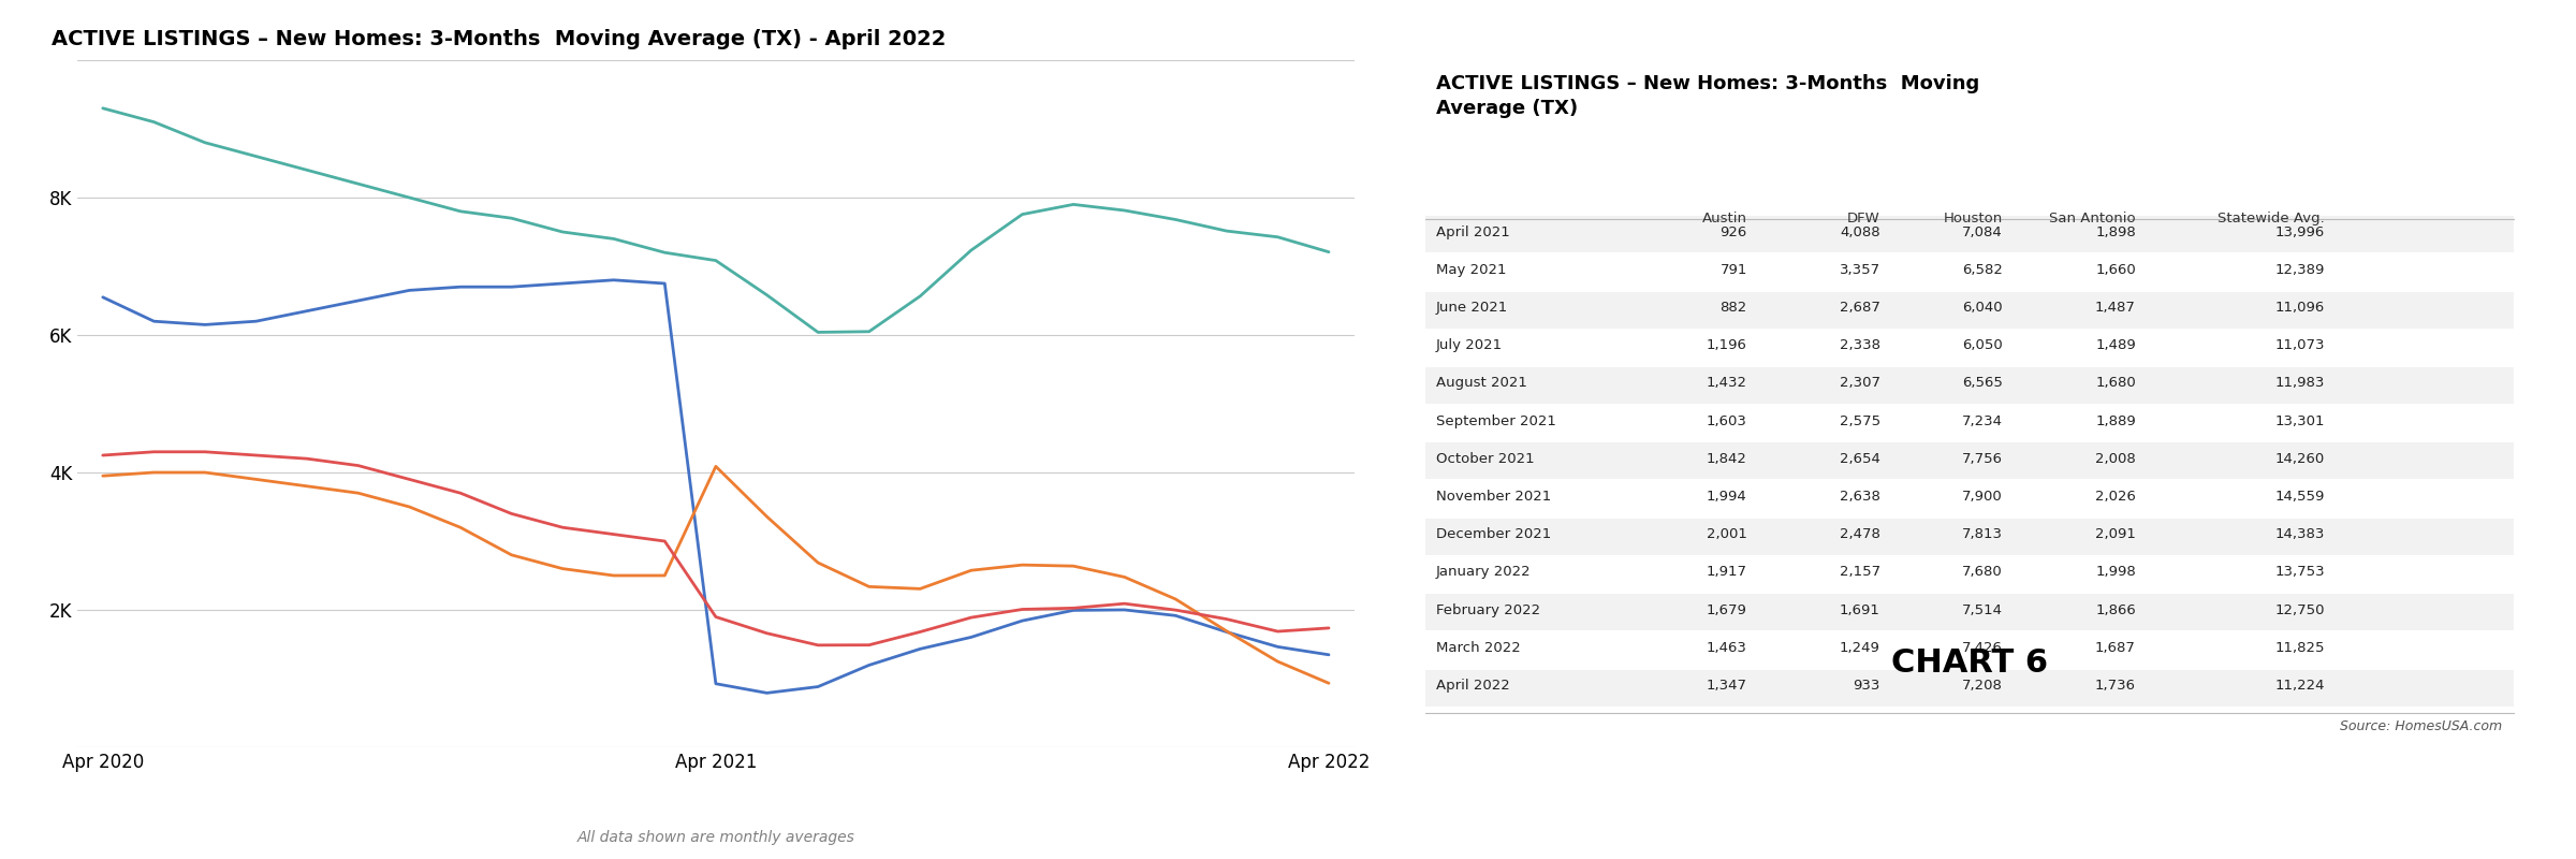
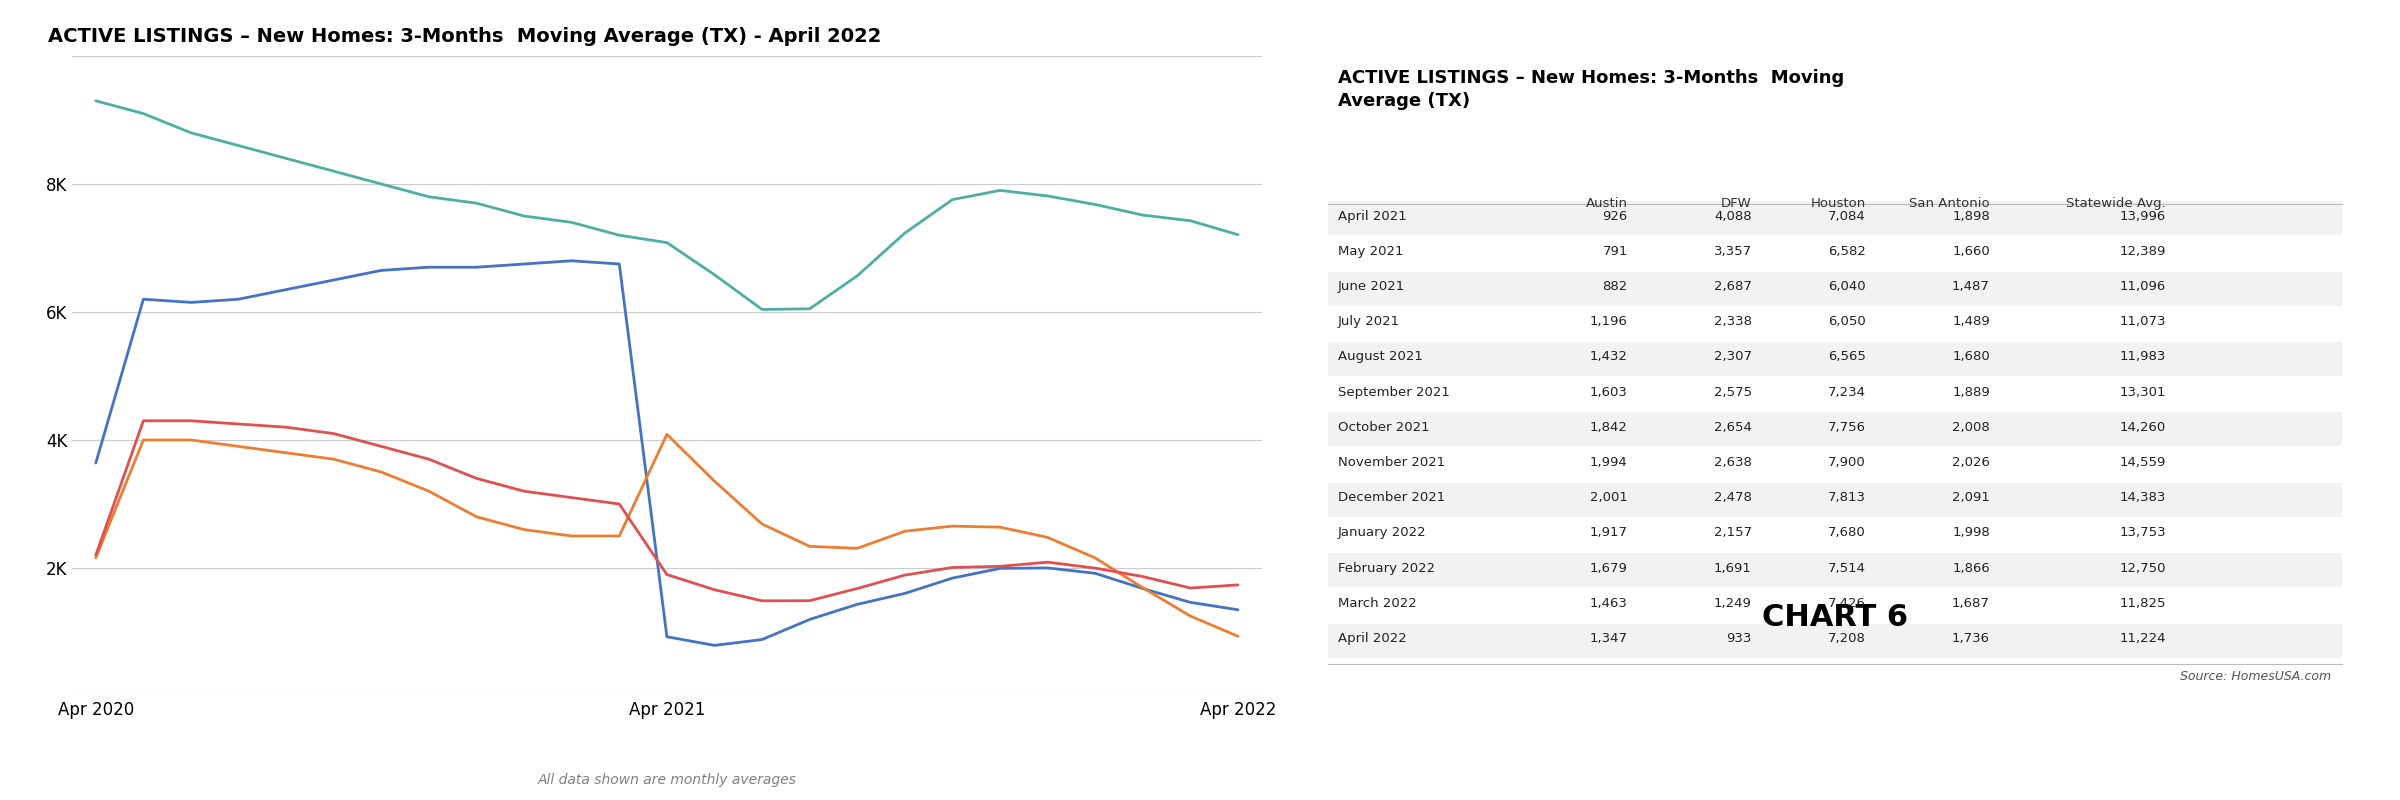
Austin/Apr 2020: 6.55K -> 3.64K
DFW/Apr 2020: 3.95K -> 2.16K
San Antonio/Apr 2020: 4.25K -> 2.20K
